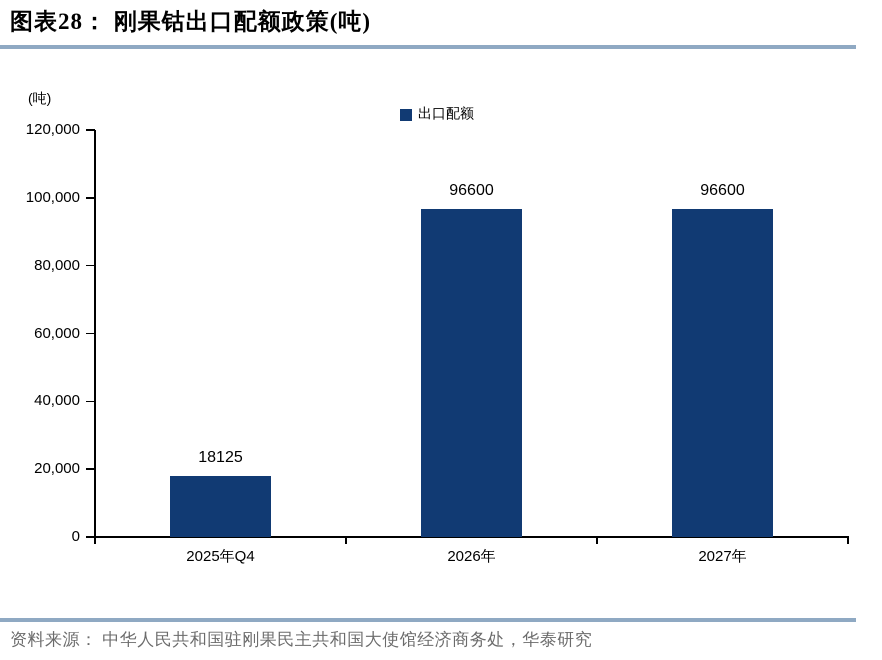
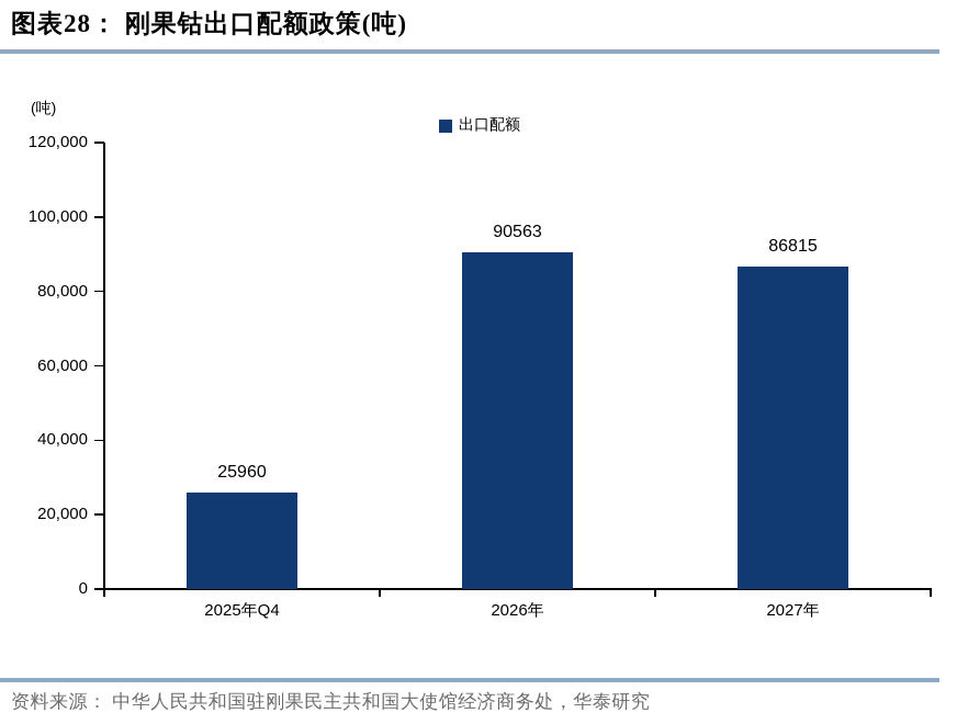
2025年Q4: 18125 -> 25960
2026年: 96600 -> 90563
2027年: 96600 -> 86815
